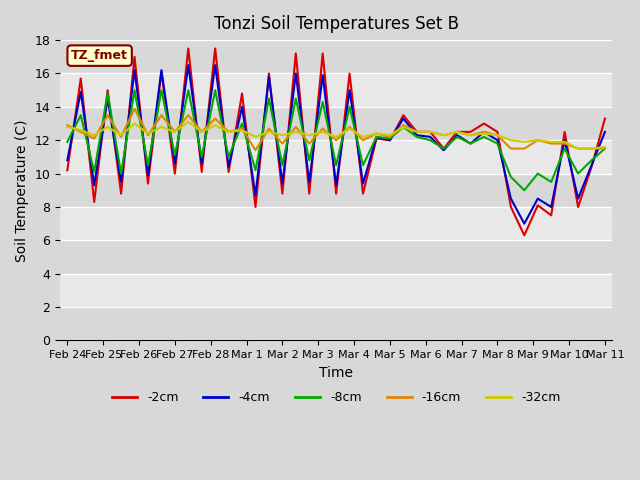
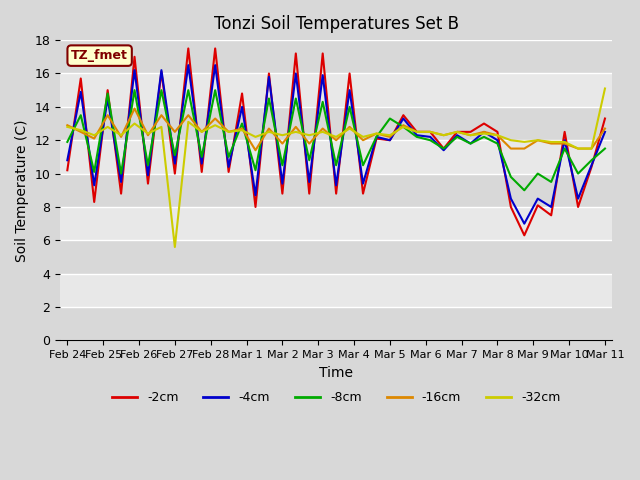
-32cm/Feb 27: 12.5 -> 5.6
-8cm/Mar 5: 12.1 -> 13.3
-16cm/Mar 11: 11.5 -> 12.7
-32cm/Mar 11: 11.6 -> 15.1
